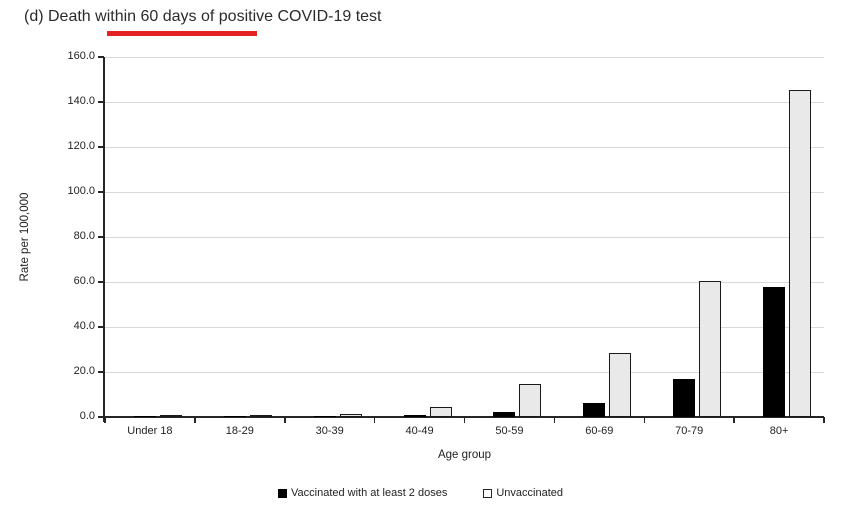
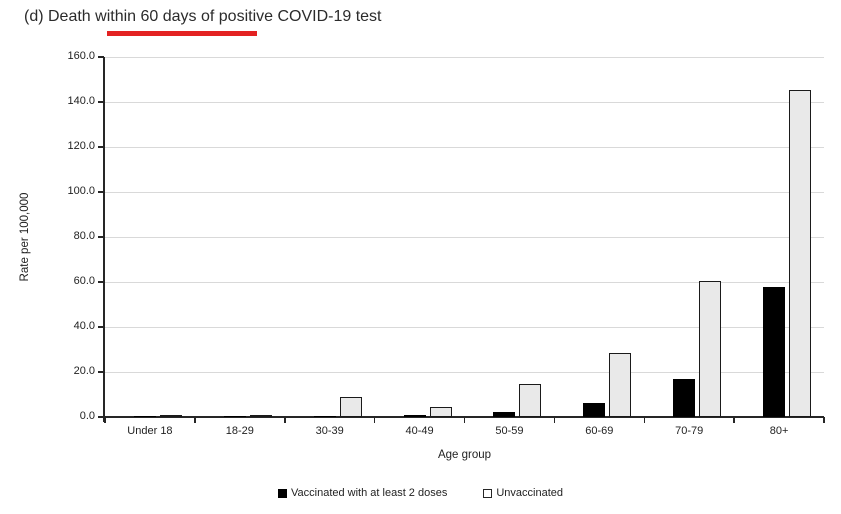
Unvaccinated/30-39: 1 -> 9
